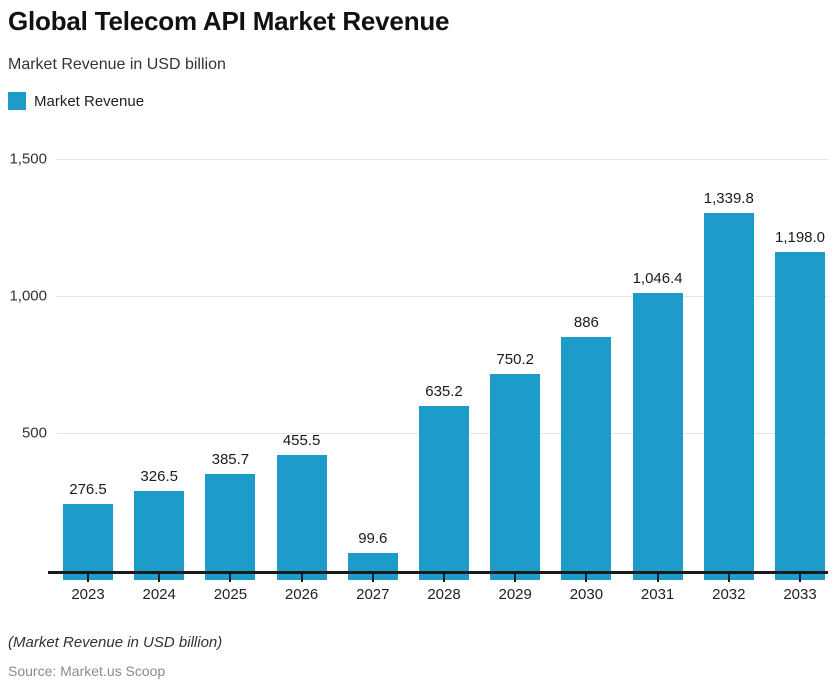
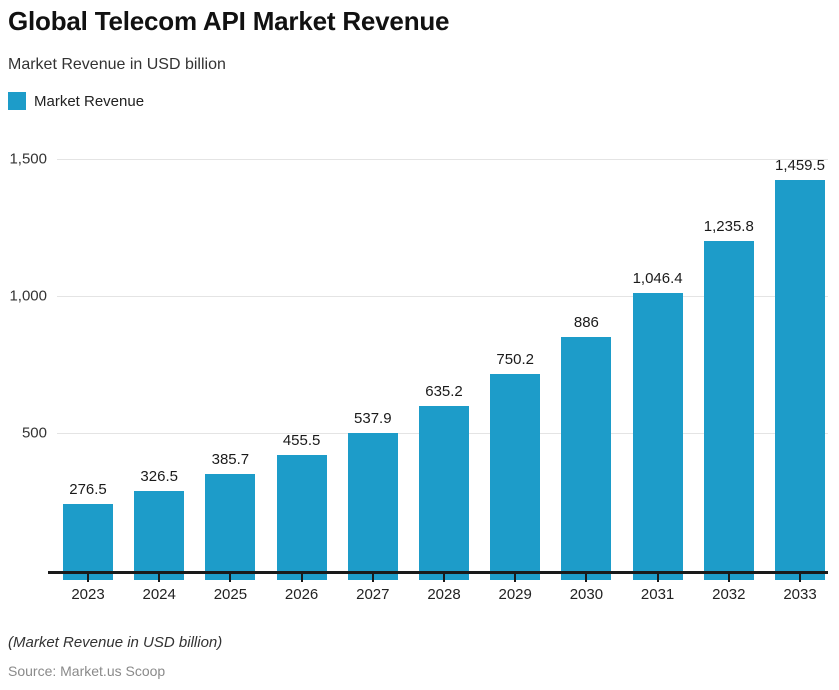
2027: 99.6 -> 537.9
2032: 1,339.8 -> 1,235.8
2033: 1,198.0 -> 1,459.5
